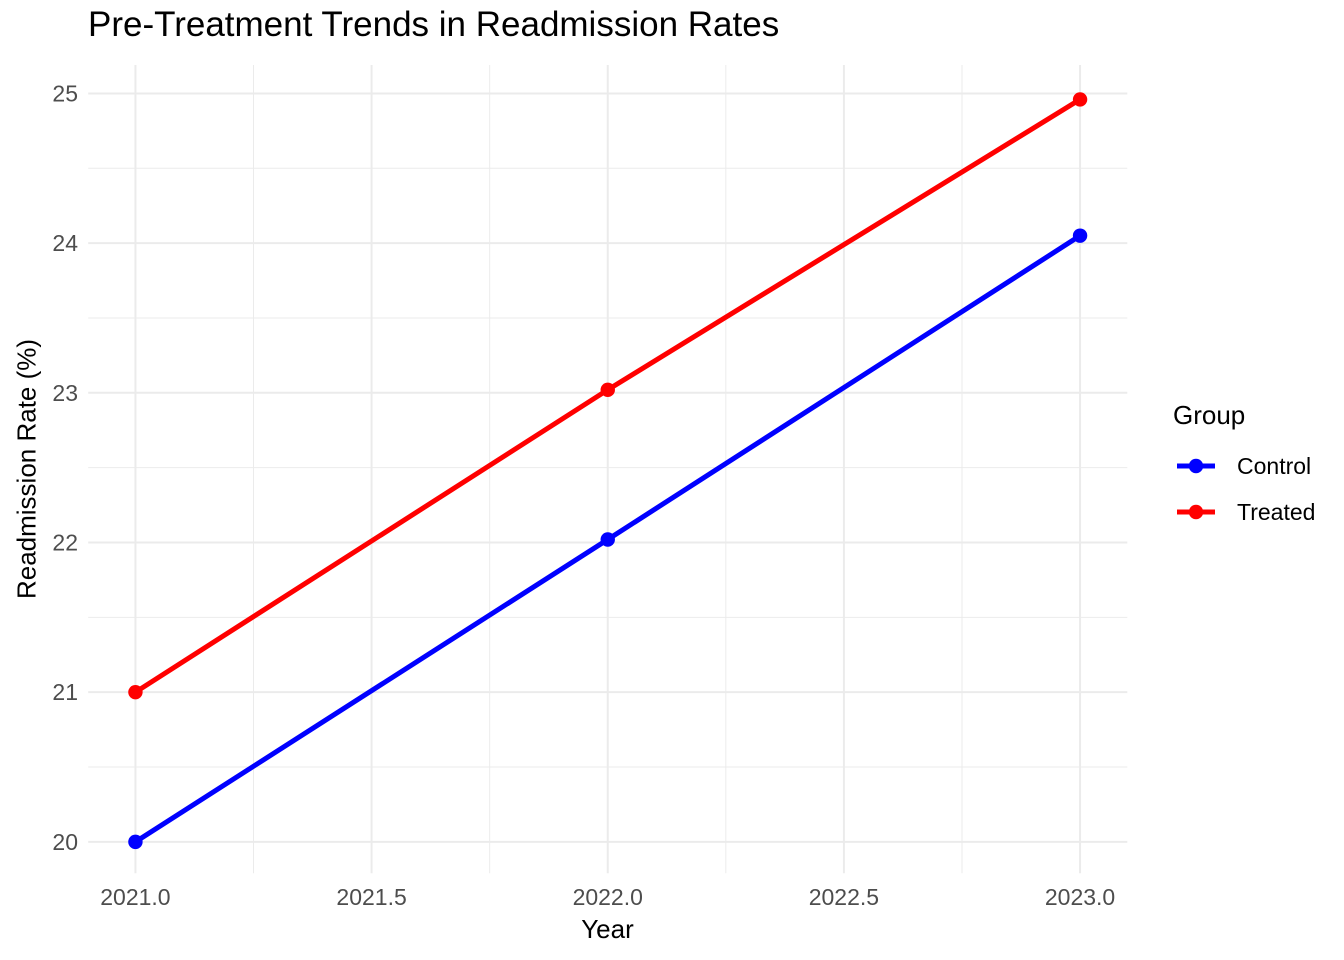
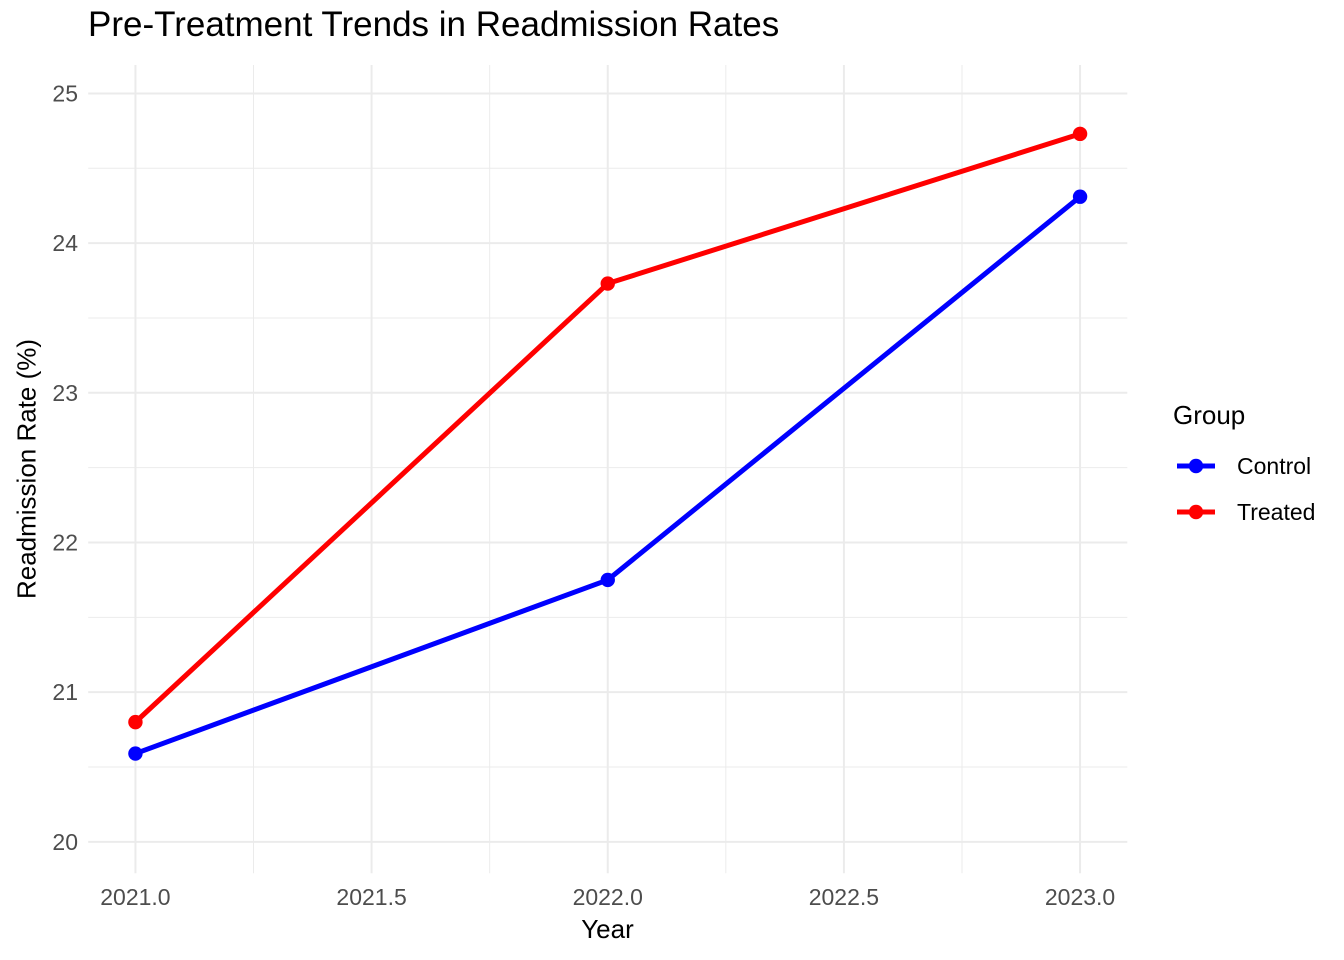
Control/2021.0: 20.00 -> 20.59
Treated/2021.0: 21.00 -> 20.80
Control/2022.0: 22.02 -> 21.75
Treated/2022.0: 23.02 -> 23.73
Control/2023.0: 24.05 -> 24.31
Treated/2023.0: 24.96 -> 24.73
